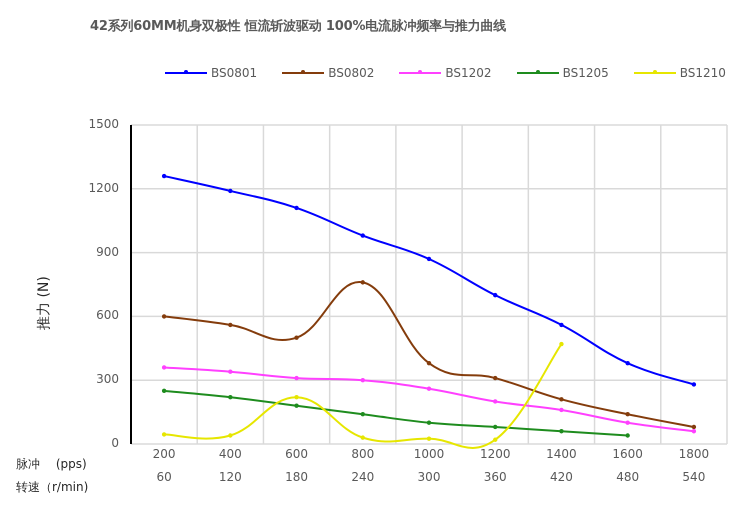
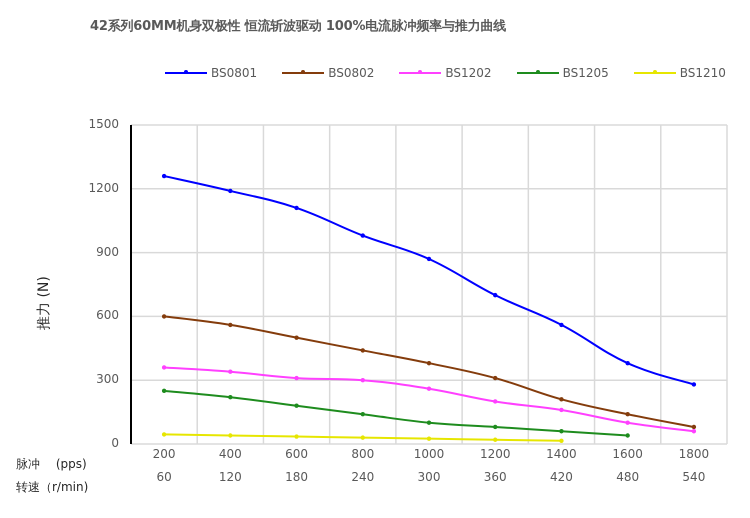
BS1210/600: 220 -> 40
BS0802/800: 760 -> 440
BS1210/1400: 470 -> 20
